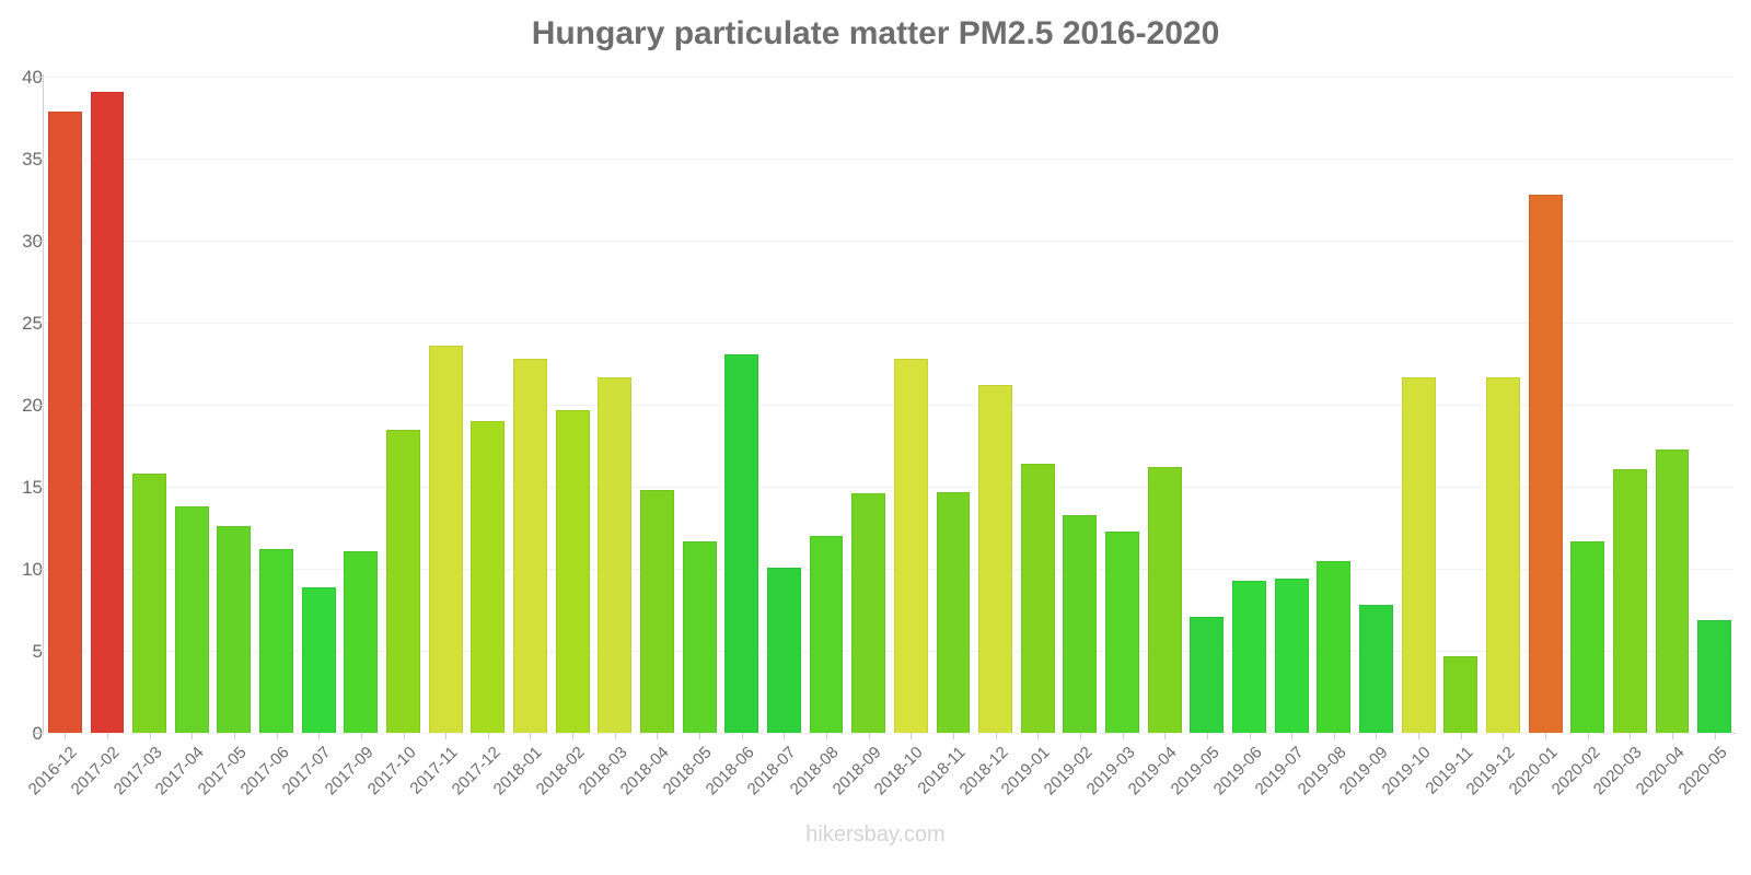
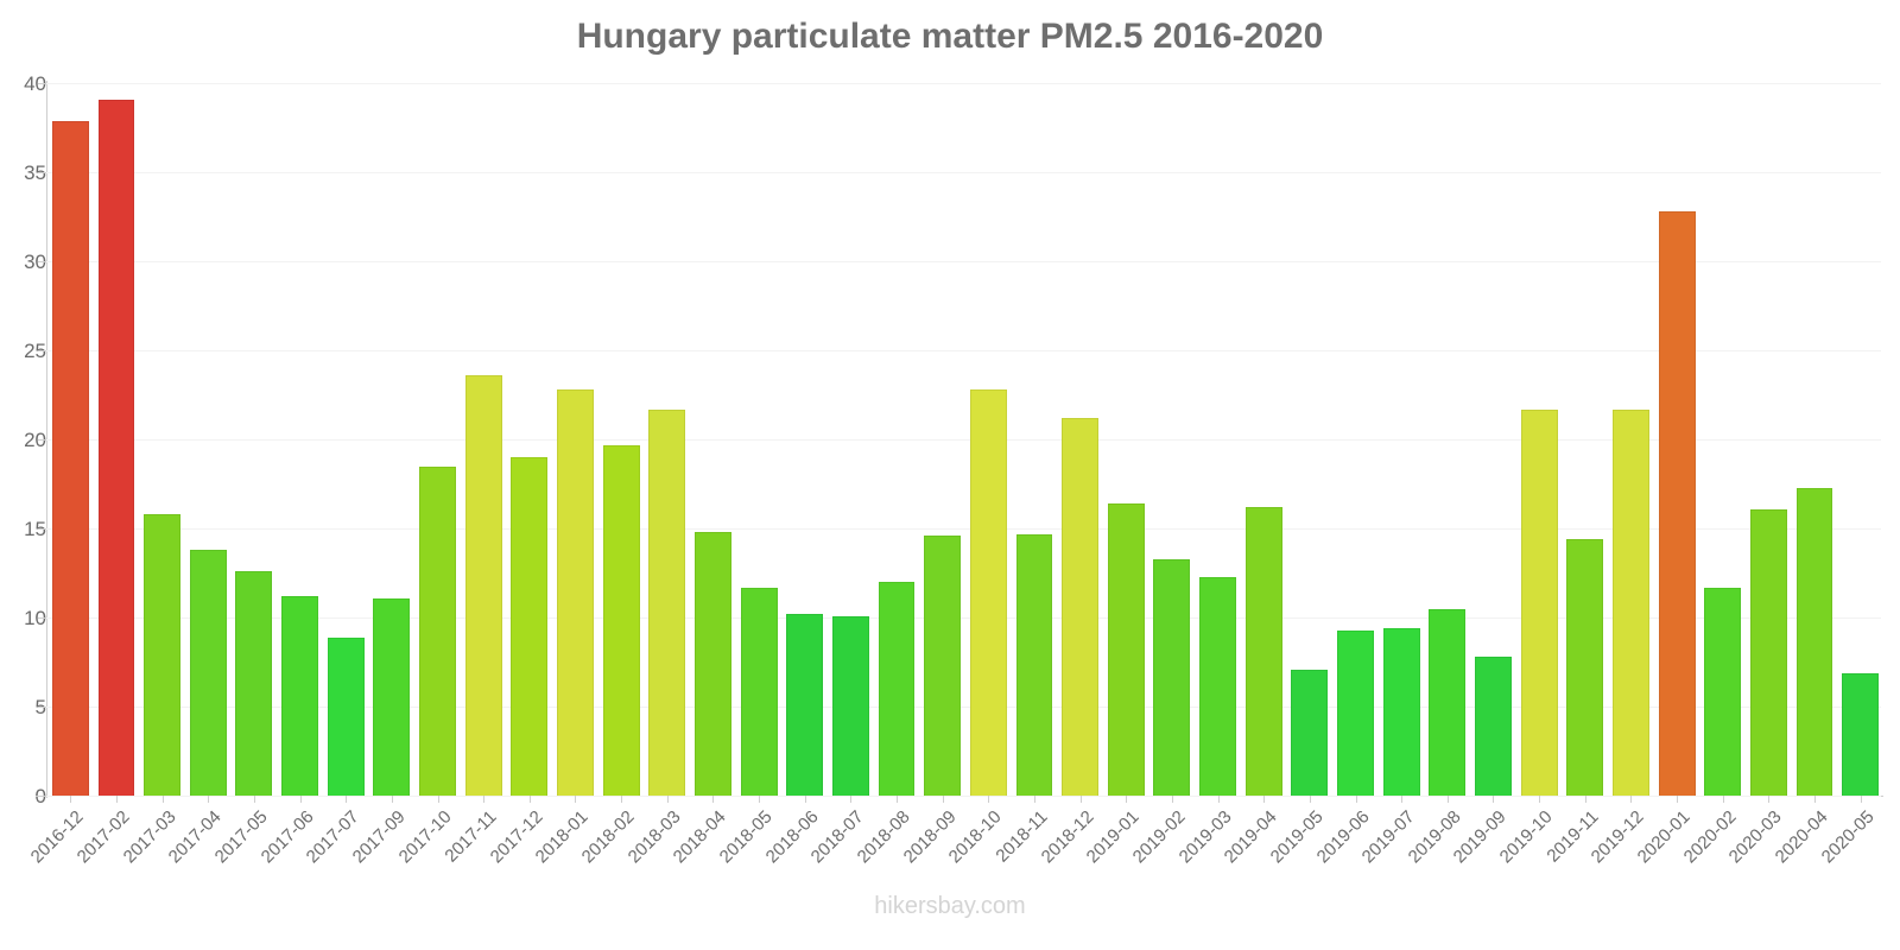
2018-06: 23.1 -> 10.2
2019-11: 4.7 -> 14.4
